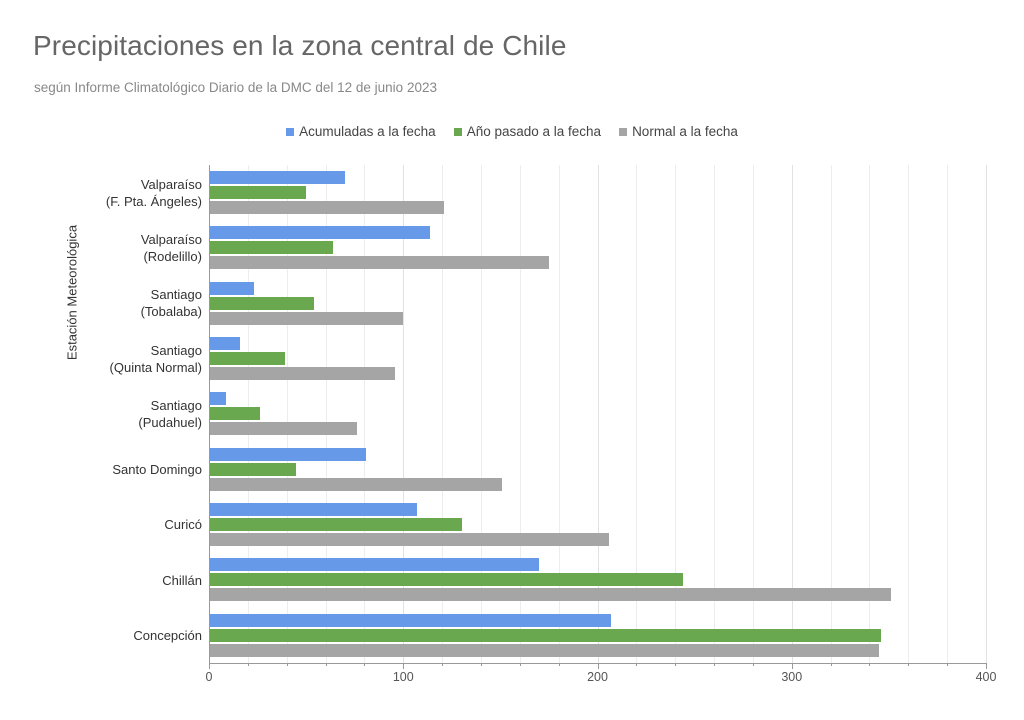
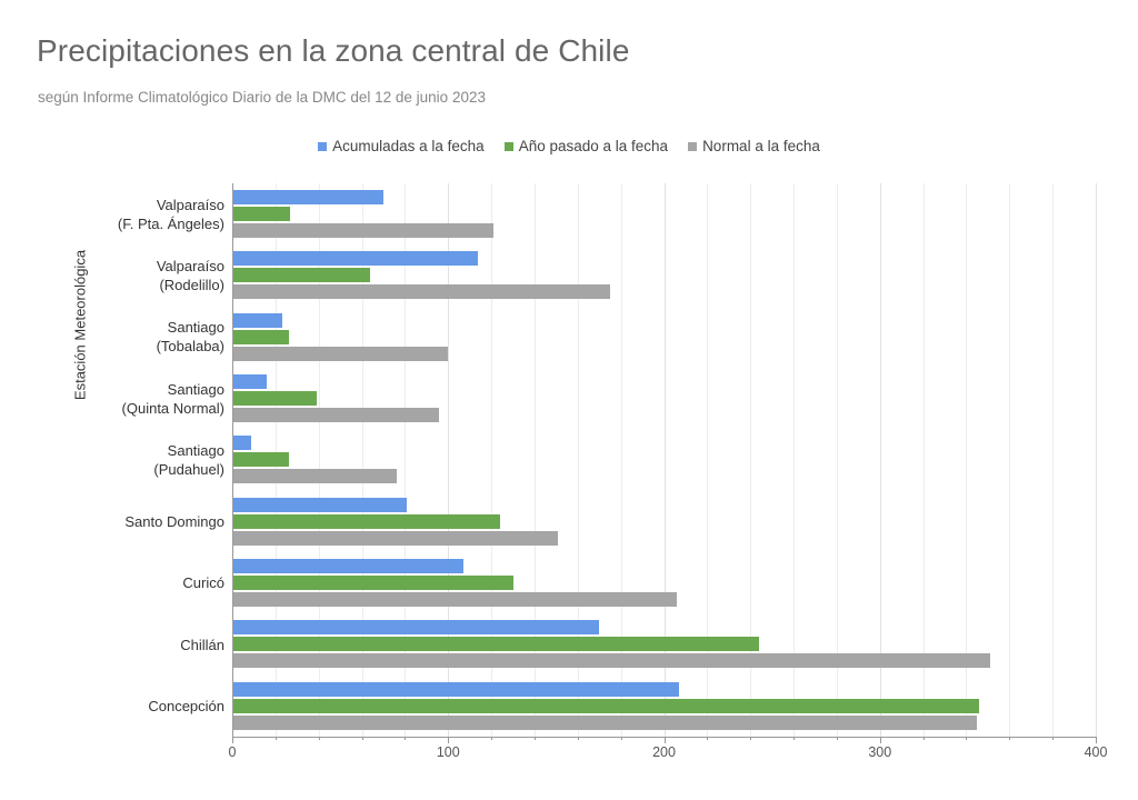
Año pasado a la fecha/Valparaíso (F. Pta. Ángeles): 50 -> 27
Año pasado a la fecha/Santiago (Tobalaba): 54 -> 26
Año pasado a la fecha/Santo Domingo: 45 -> 124
